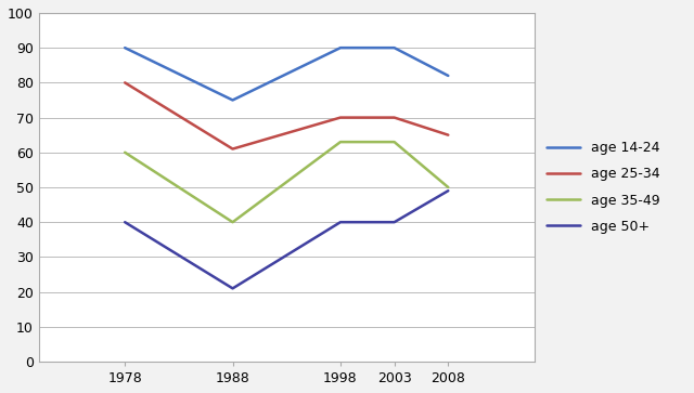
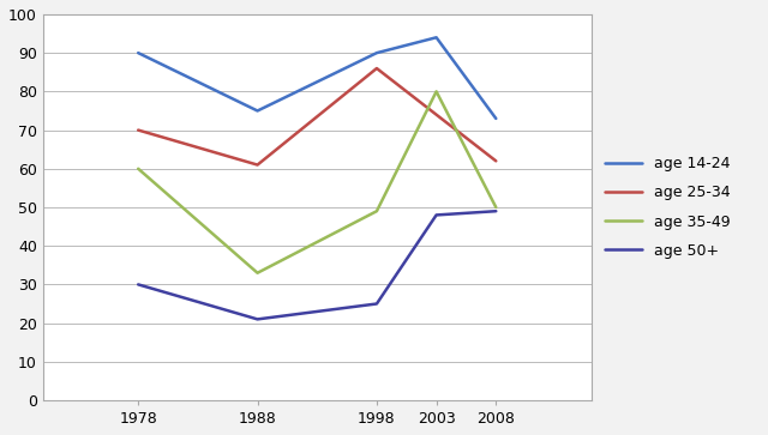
age 25-34/1978: 80 -> 70
age 50+/1978: 40 -> 30
age 35-49/1988: 40 -> 33
age 25-34/1998: 70 -> 86
age 35-49/1998: 63 -> 49
age 50+/1998: 40 -> 25
age 14-24/2003: 90 -> 94
age 25-34/2003: 70 -> 74
age 35-49/2003: 63 -> 80
age 50+/2003: 40 -> 48
age 14-24/2008: 82 -> 73
age 25-34/2008: 65 -> 62
